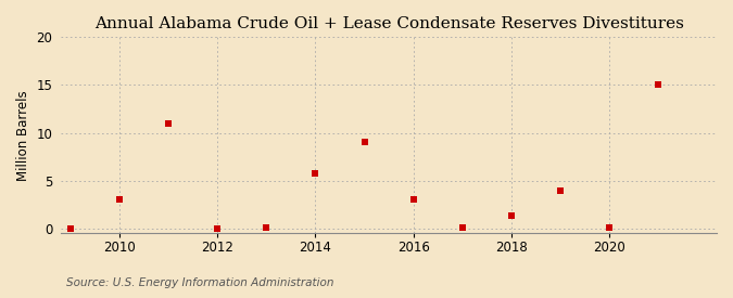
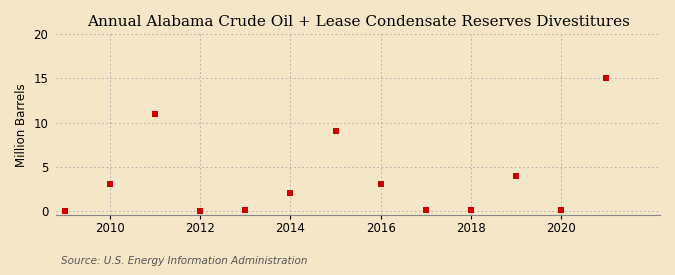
2014: 5.8 -> 2.0
2018: 1.4 -> 0.1
